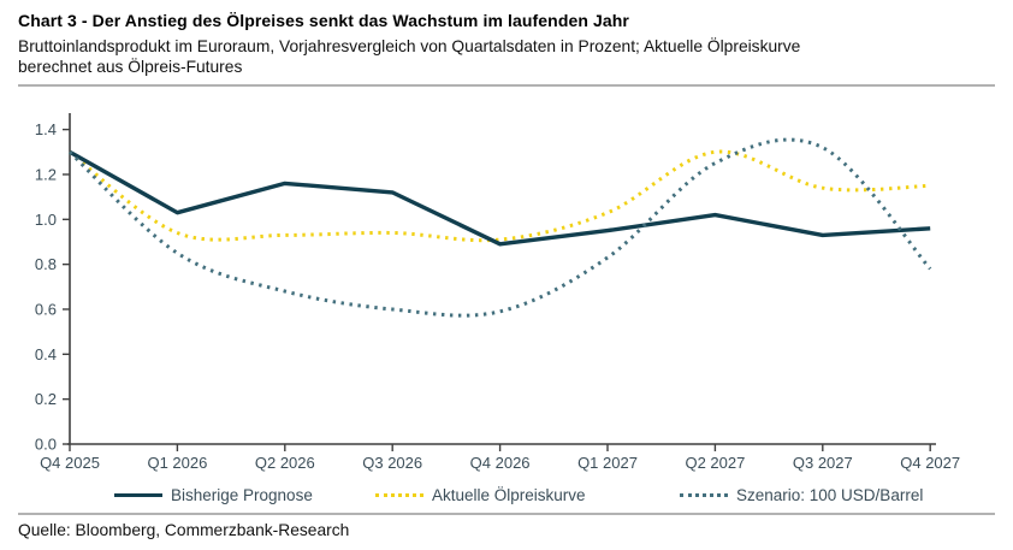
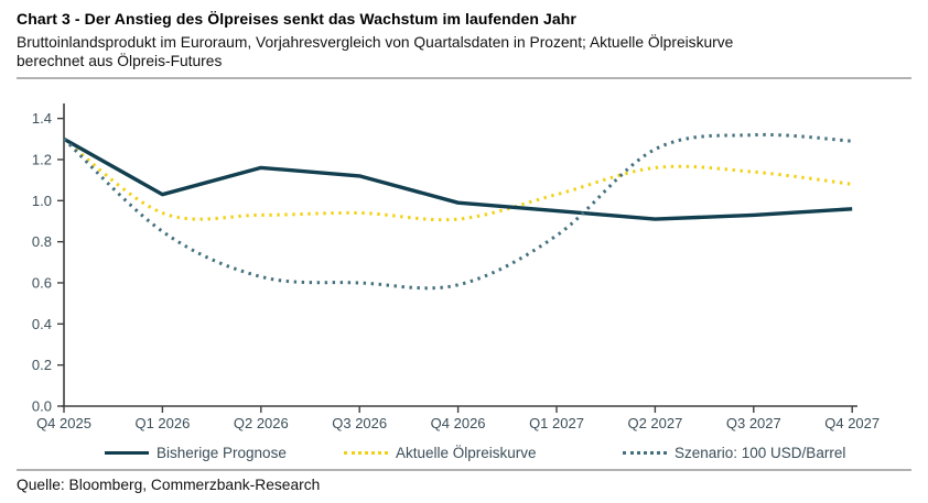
Szenario: 100 USD/Barrel/Q2 2026: 0.68 -> 0.63
Bisherige Prognose/Q4 2026: 0.89 -> 0.99
Bisherige Prognose/Q2 2027: 1.02 -> 0.91
Aktuelle Ölpreiskurve/Q2 2027: 1.30 -> 1.16
Aktuelle Ölpreiskurve/Q4 2027: 1.15 -> 1.08
Szenario: 100 USD/Barrel/Q4 2027: 0.78 -> 1.29
